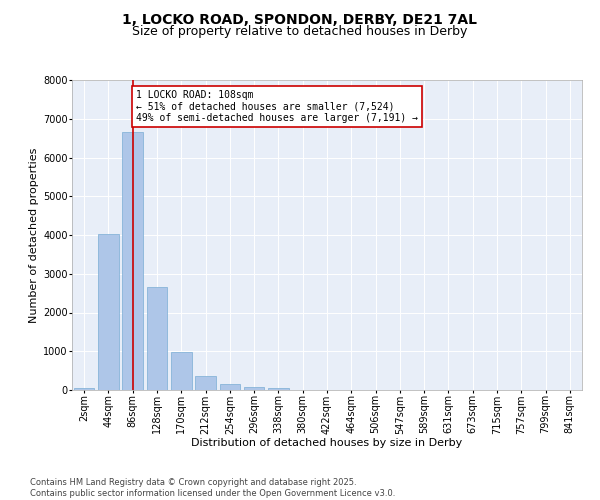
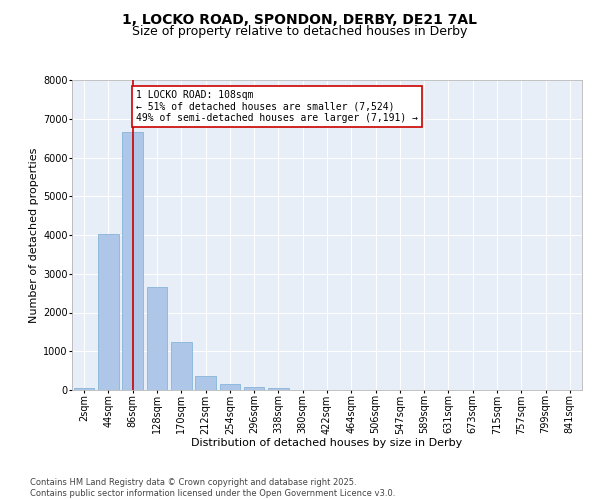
170sqm: 980 -> 1250
